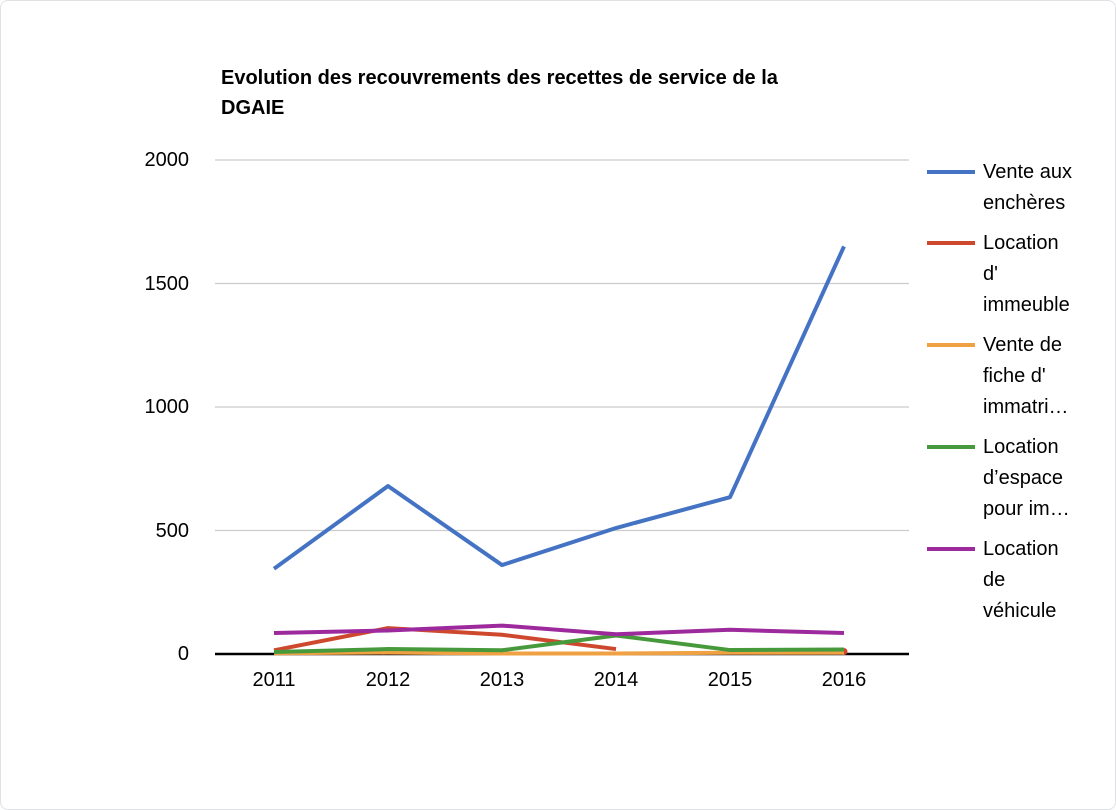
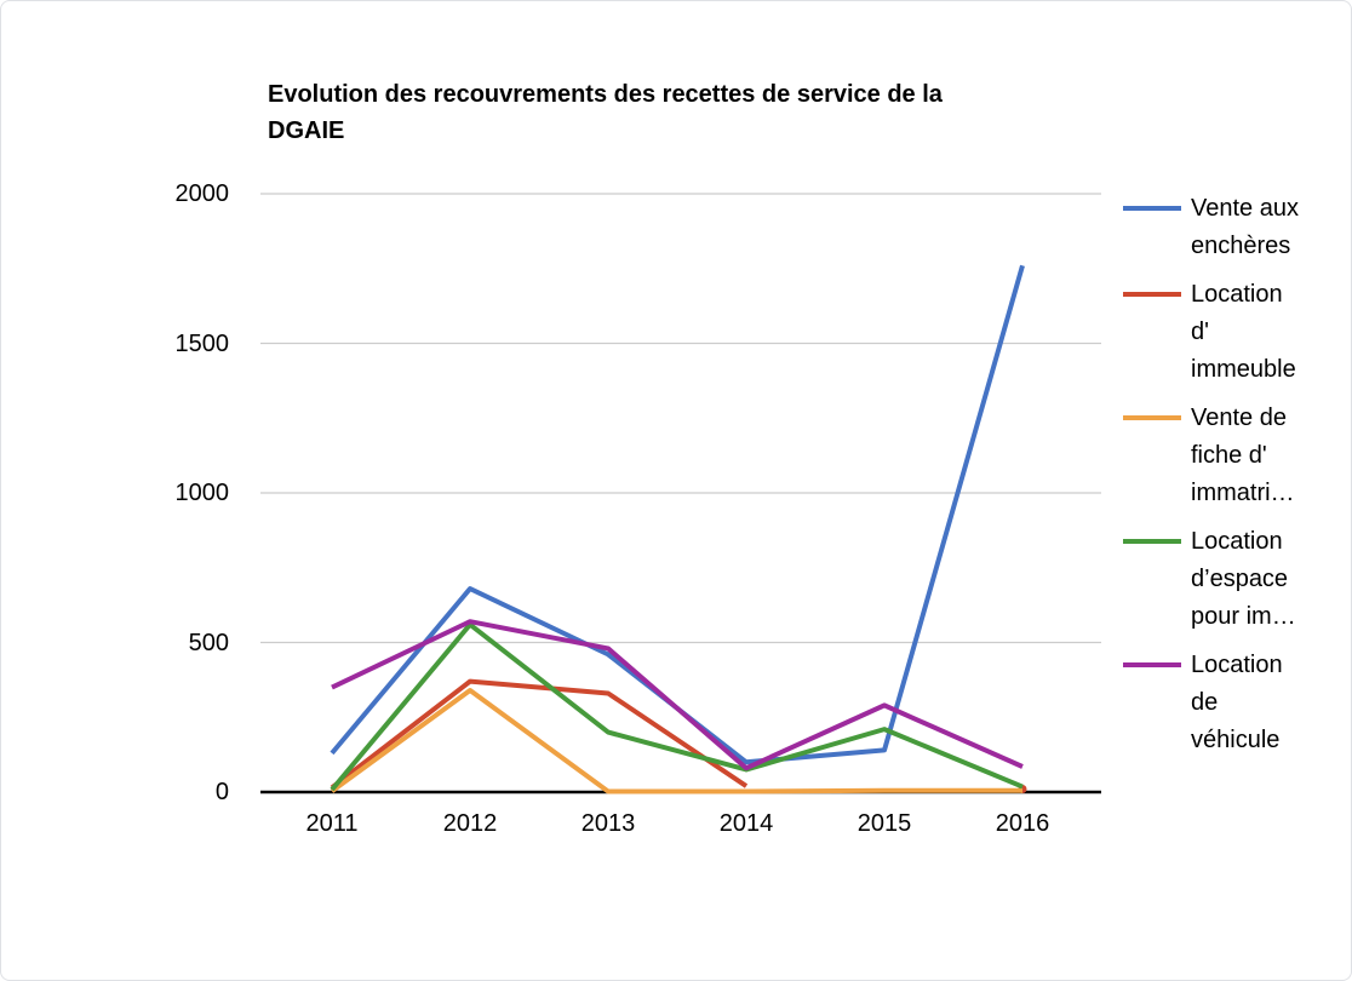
Vente aux enchères/2011: 340 -> 130
Location de véhicule/2011: 80 -> 350
Location d' immeuble/2012: 100 -> 370
Vente de fiche d' immatri…/2012: 10 -> 340
Location d’espace pour im…/2012: 20 -> 560
Location de véhicule/2012: 100 -> 570
Vente aux enchères/2013: 360 -> 460
Location d' immeuble/2013: 80 -> 330
Location d’espace pour im…/2013: 20 -> 200
Location de véhicule/2013: 120 -> 480
Vente aux enchères/2014: 510 -> 100
Vente aux enchères/2015: 640 -> 140
Location d’espace pour im…/2015: 20 -> 210
Location de véhicule/2015: 100 -> 290
Vente aux enchères/2016: 1650 -> 1760
